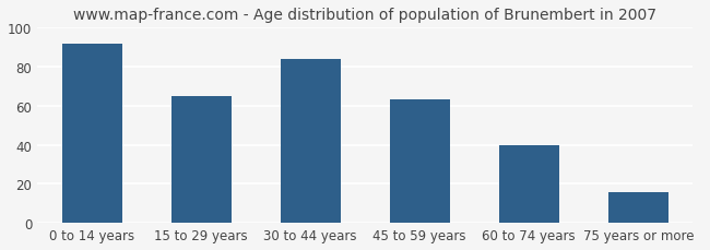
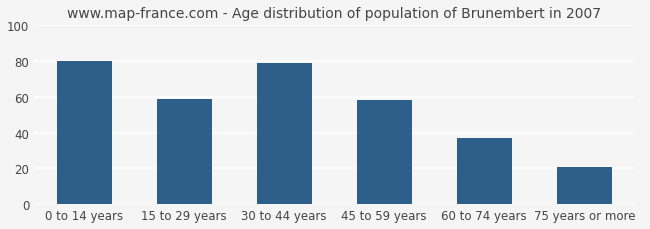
0 to 14 years: 92 -> 80
15 to 29 years: 65 -> 59
30 to 44 years: 84 -> 79
45 to 59 years: 63 -> 58
60 to 74 years: 40 -> 37
75 years or more: 16 -> 21
